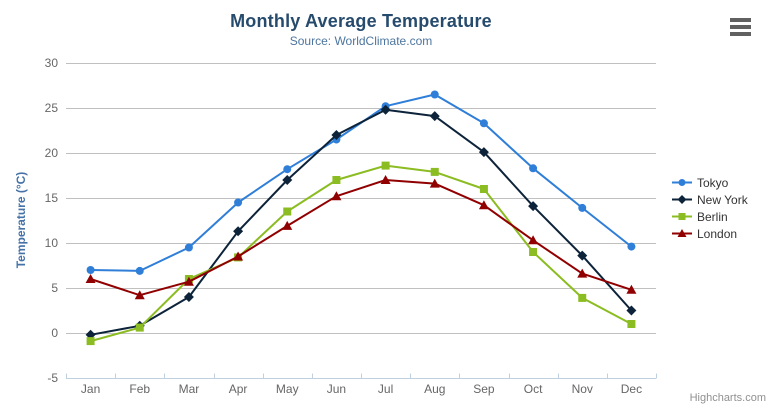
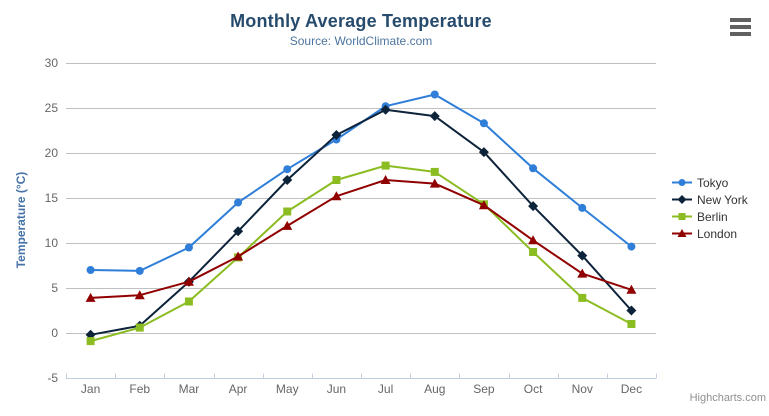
London/Jan: 6 -> 4
New York/Mar: 4 -> 6
Berlin/Mar: 6 -> 4
Berlin/Sep: 16 -> 14
